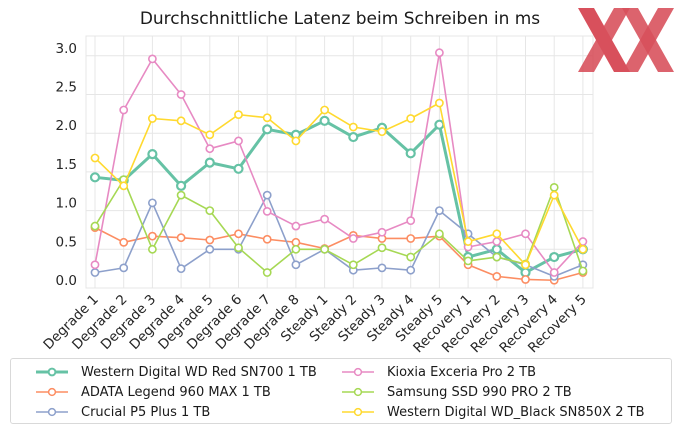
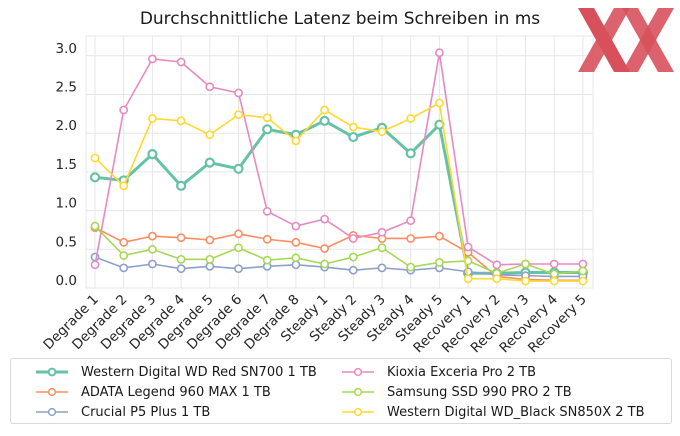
Crucial P5 Plus 1 TB/Degrade 1: 0.2 -> 0.4
Samsung SSD 990 PRO 2 TB/Degrade 2: 1.4 -> 0.4
Crucial P5 Plus 1 TB/Degrade 3: 1.1 -> 0.3
Kioxia Exceria Pro 2 TB/Degrade 4: 2.5 -> 2.9
Samsung SSD 990 PRO 2 TB/Degrade 4: 1.2 -> 0.4
Crucial P5 Plus 1 TB/Degrade 5: 0.5 -> 0.3
Kioxia Exceria Pro 2 TB/Degrade 5: 1.8 -> 2.6
Samsung SSD 990 PRO 2 TB/Degrade 5: 1.0 -> 0.4
Crucial P5 Plus 1 TB/Degrade 6: 0.5 -> 0.2
Kioxia Exceria Pro 2 TB/Degrade 6: 1.9 -> 2.5
Crucial P5 Plus 1 TB/Degrade 7: 1.2 -> 0.3
Samsung SSD 990 PRO 2 TB/Degrade 7: 0.2 -> 0.4
Samsung SSD 990 PRO 2 TB/Degrade 8: 0.5 -> 0.4
Crucial P5 Plus 1 TB/Steady 1: 0.5 -> 0.3
Samsung SSD 990 PRO 2 TB/Steady 1: 0.5 -> 0.3
Samsung SSD 990 PRO 2 TB/Steady 2: 0.3 -> 0.4
Samsung SSD 990 PRO 2 TB/Steady 4: 0.4 -> 0.3
Crucial P5 Plus 1 TB/Steady 5: 1.0 -> 0.3
Samsung SSD 990 PRO 2 TB/Steady 5: 0.7 -> 0.3
Western Digital WD Red SN700 1 TB/Recovery 1: 0.4 -> 0.2
ADATA Legend 960 MAX 1 TB/Recovery 1: 0.3 -> 0.5
Crucial P5 Plus 1 TB/Recovery 1: 0.7 -> 0.2
Western Digital WD_Black SN850X 2 TB/Recovery 1: 0.6 -> 0.1
Western Digital WD Red SN700 1 TB/Recovery 2: 0.5 -> 0.2
Crucial P5 Plus 1 TB/Recovery 2: 0.4 -> 0.2
Kioxia Exceria Pro 2 TB/Recovery 2: 0.6 -> 0.3
Samsung SSD 990 PRO 2 TB/Recovery 2: 0.4 -> 0.2
Western Digital WD_Black SN850X 2 TB/Recovery 2: 0.7 -> 0.1
Crucial P5 Plus 1 TB/Recovery 3: 0.3 -> 0.2
Kioxia Exceria Pro 2 TB/Recovery 3: 0.7 -> 0.3
Western Digital WD_Black SN850X 2 TB/Recovery 3: 0.3 -> 0.1
Western Digital WD Red SN700 1 TB/Recovery 4: 0.4 -> 0.2
Kioxia Exceria Pro 2 TB/Recovery 4: 0.2 -> 0.3
Samsung SSD 990 PRO 2 TB/Recovery 4: 1.3 -> 0.2
Western Digital WD_Black SN850X 2 TB/Recovery 4: 1.2 -> 0.1
Western Digital WD Red SN700 1 TB/Recovery 5: 0.5 -> 0.2
ADATA Legend 960 MAX 1 TB/Recovery 5: 0.2 -> 0.1
Crucial P5 Plus 1 TB/Recovery 5: 0.3 -> 0.1
Kioxia Exceria Pro 2 TB/Recovery 5: 0.6 -> 0.3
Western Digital WD_Black SN850X 2 TB/Recovery 5: 0.5 -> 0.1
